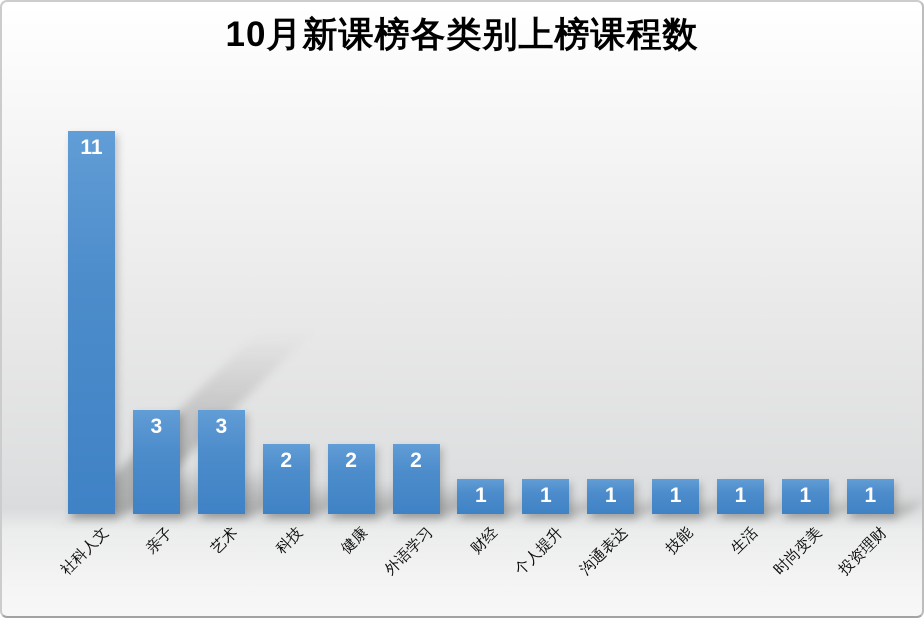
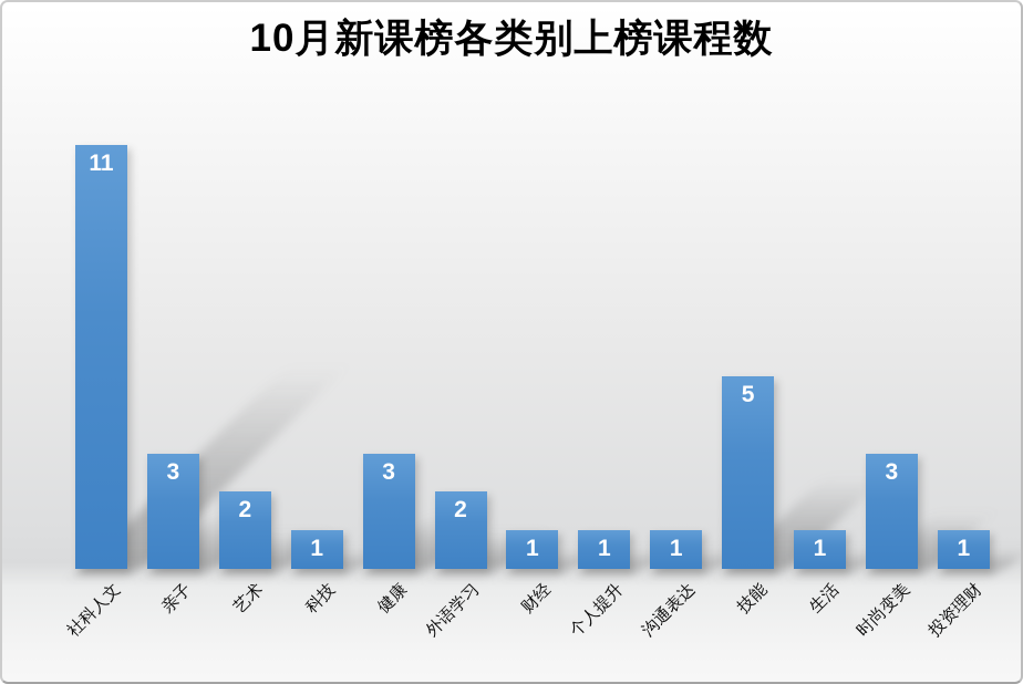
艺术: 3 -> 2
科技: 2 -> 1
健康: 2 -> 3
技能: 1 -> 5
时尚变美: 1 -> 3
